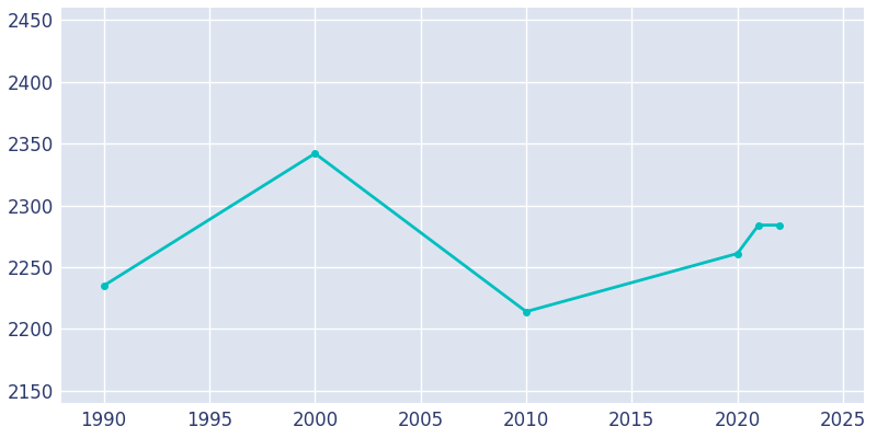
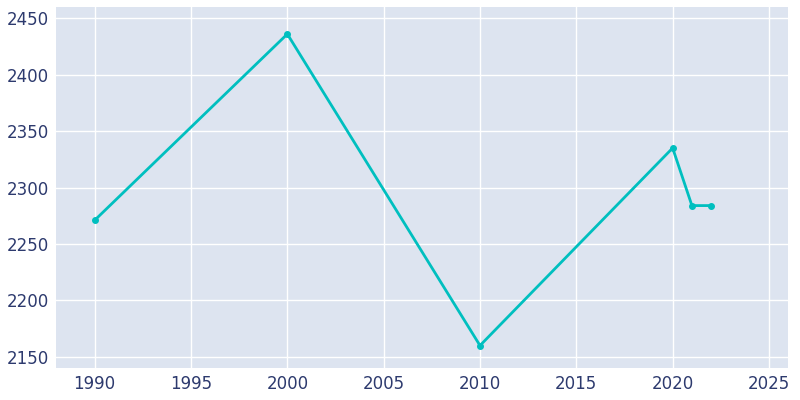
1990: 2235 -> 2271
2000: 2342 -> 2436
2010: 2214 -> 2160
2020: 2261 -> 2335
